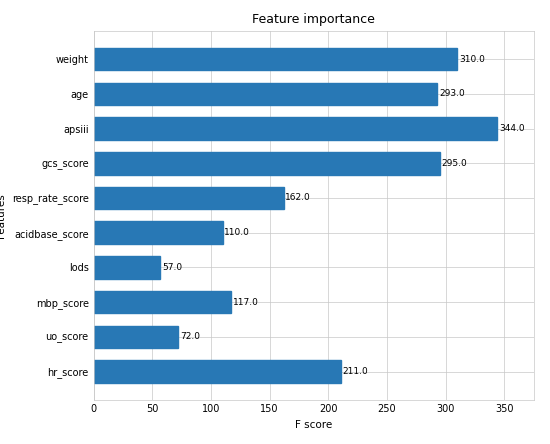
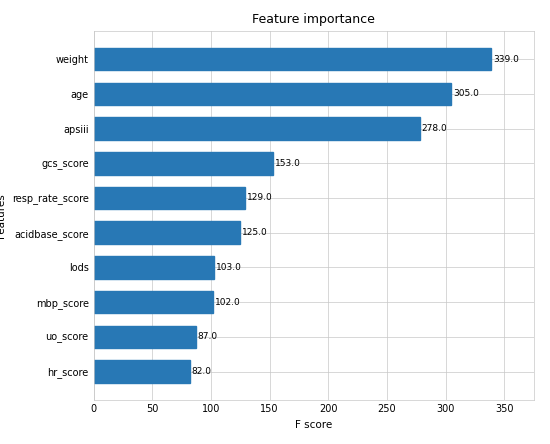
weight: 310.0 -> 339.0
age: 293.0 -> 305.0
apsiii: 344.0 -> 278.0
gcs_score: 295.0 -> 153.0
resp_rate_score: 162.0 -> 129.0
acidbase_score: 110.0 -> 125.0
lods: 57.0 -> 103.0
mbp_score: 117.0 -> 102.0
uo_score: 72.0 -> 87.0
hr_score: 211.0 -> 82.0
